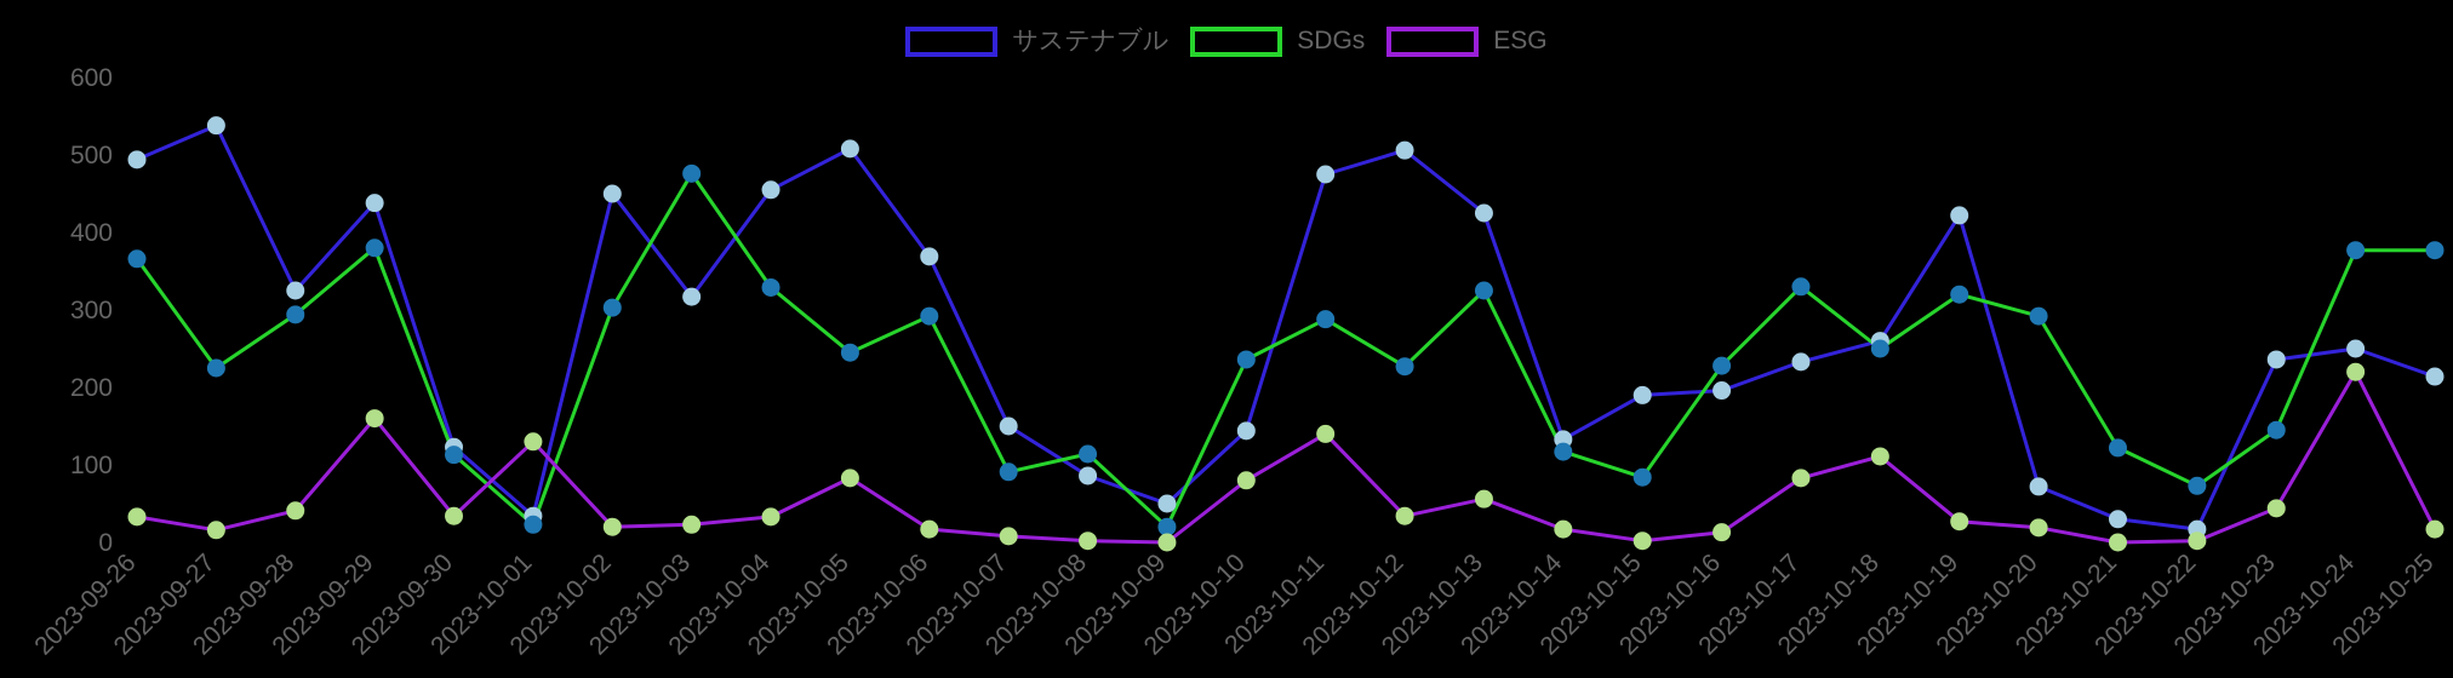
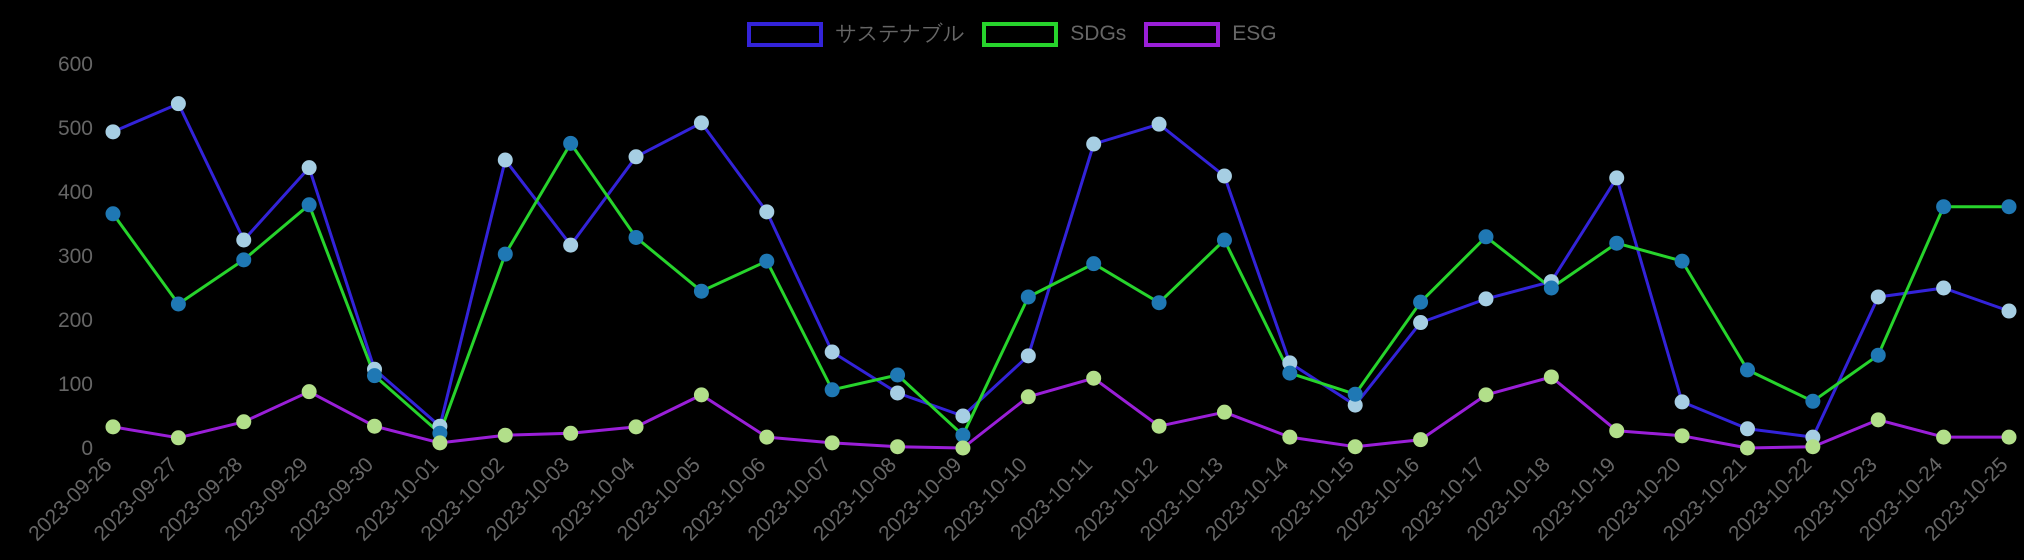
ESG/2023-09-29: 160 -> 90
ESG/2023-10-01: 130 -> 10
ESG/2023-10-11: 140 -> 110
サステナブル/2023-10-15: 190 -> 70
ESG/2023-10-24: 220 -> 20
